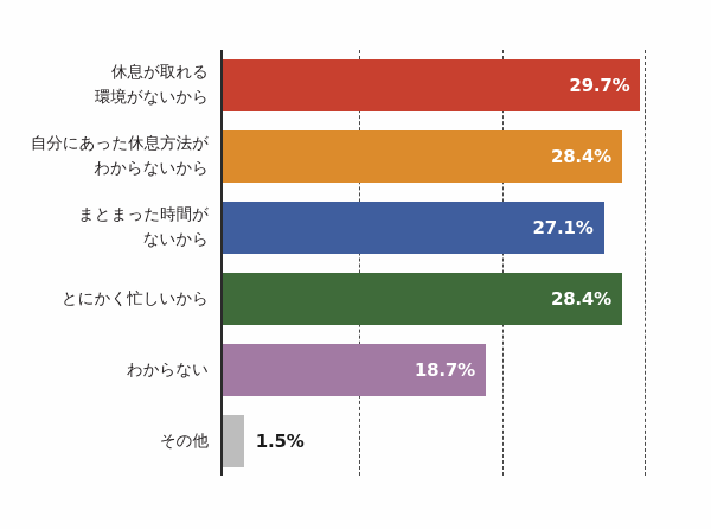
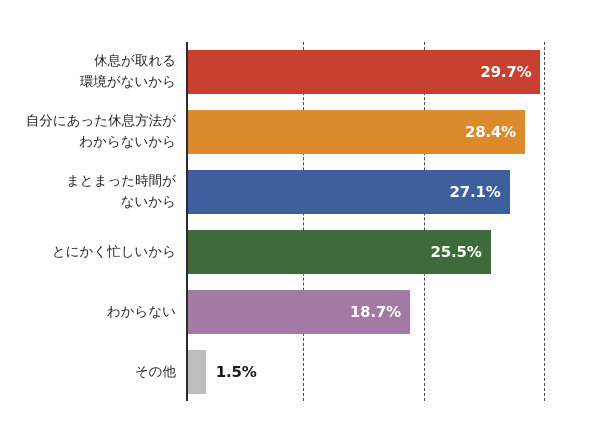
とにかく忙しいから: 28.4% -> 25.5%
